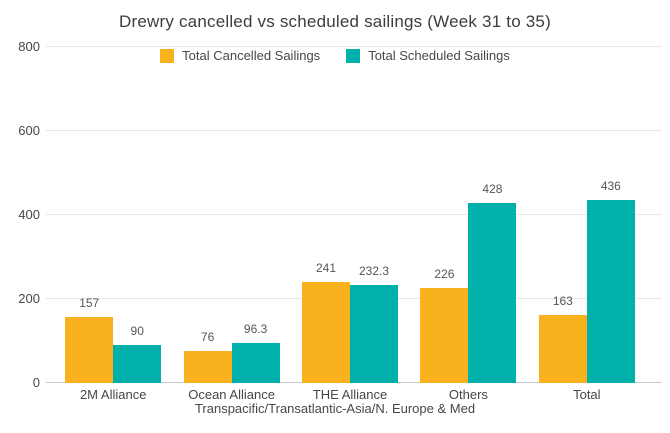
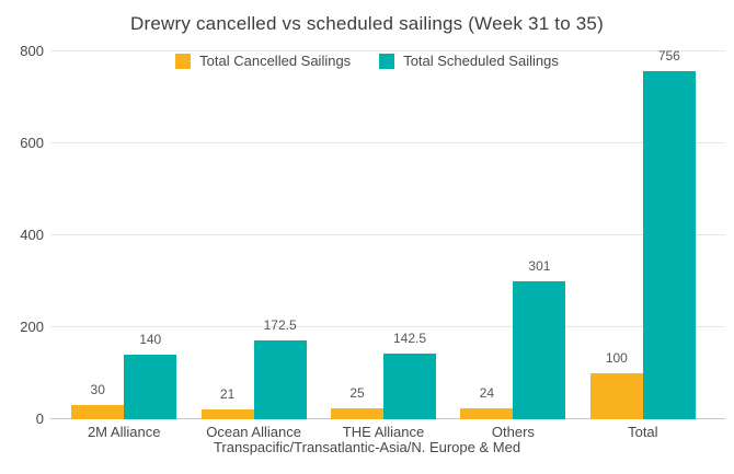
Total Cancelled Sailings/2M Alliance: 157 -> 30
Total Scheduled Sailings/2M Alliance: 90 -> 140
Total Cancelled Sailings/Ocean Alliance: 76 -> 21
Total Scheduled Sailings/Ocean Alliance: 96.3 -> 172.5
Total Cancelled Sailings/THE Alliance: 241 -> 25
Total Scheduled Sailings/THE Alliance: 232.3 -> 142.5
Total Cancelled Sailings/Others: 226 -> 24
Total Scheduled Sailings/Others: 428 -> 301
Total Cancelled Sailings/Total: 163 -> 100
Total Scheduled Sailings/Total: 436 -> 756
